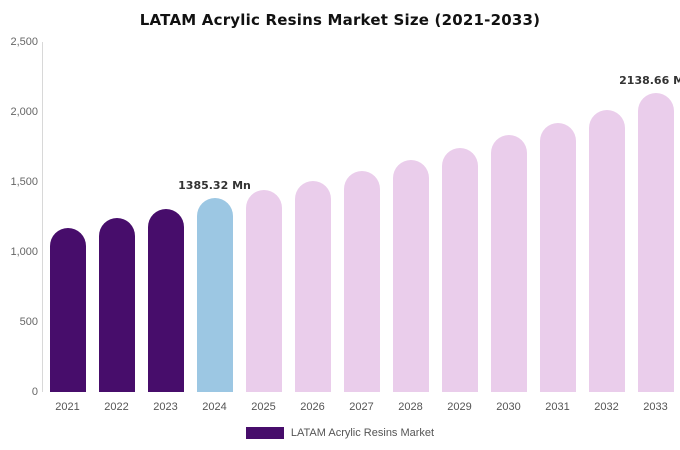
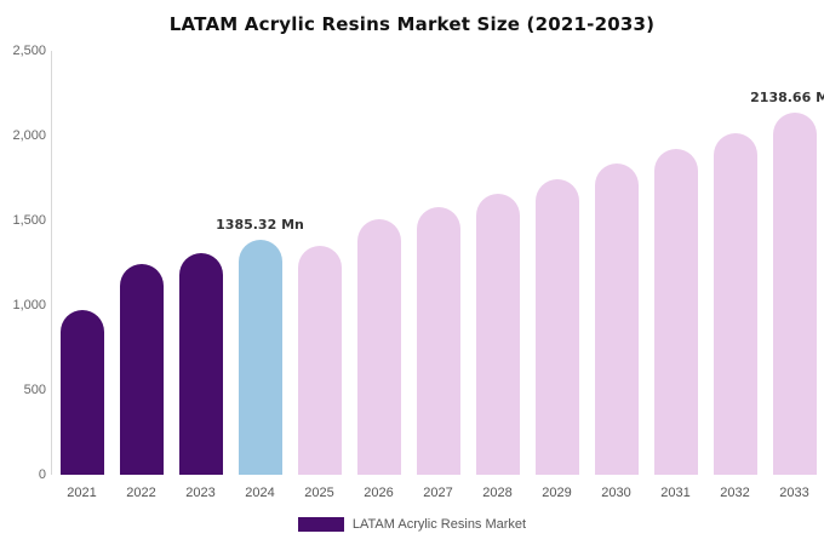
2021: 1180 -> 970
2025: 1440 -> 1350
